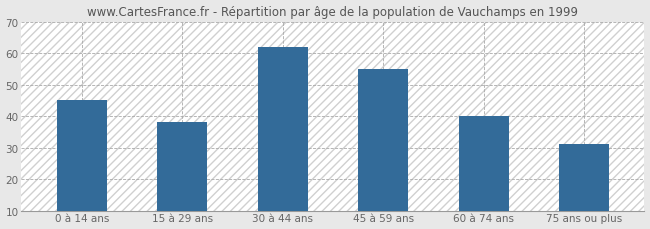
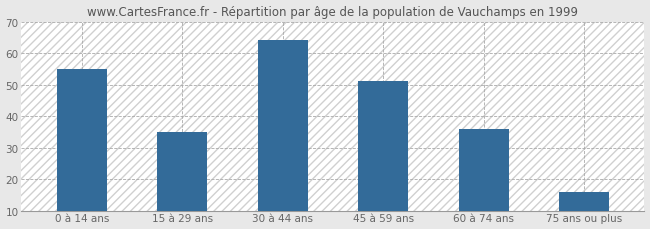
0 à 14 ans: 45 -> 55
15 à 29 ans: 38 -> 35
30 à 44 ans: 62 -> 64
45 à 59 ans: 55 -> 51
60 à 74 ans: 40 -> 36
75 ans ou plus: 31 -> 16
